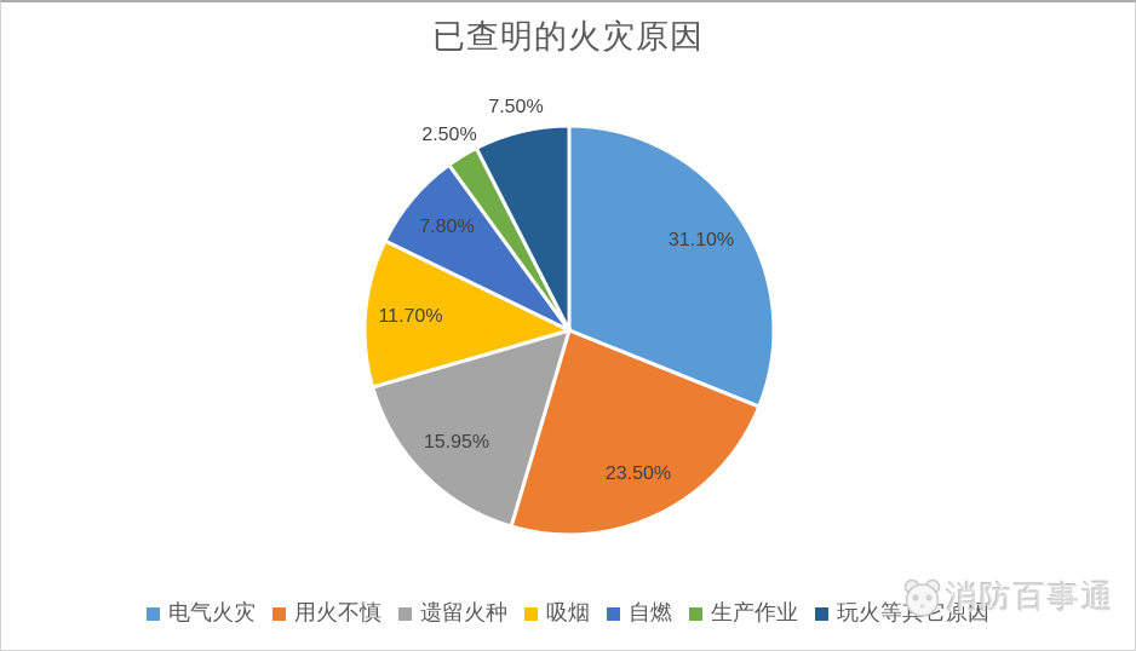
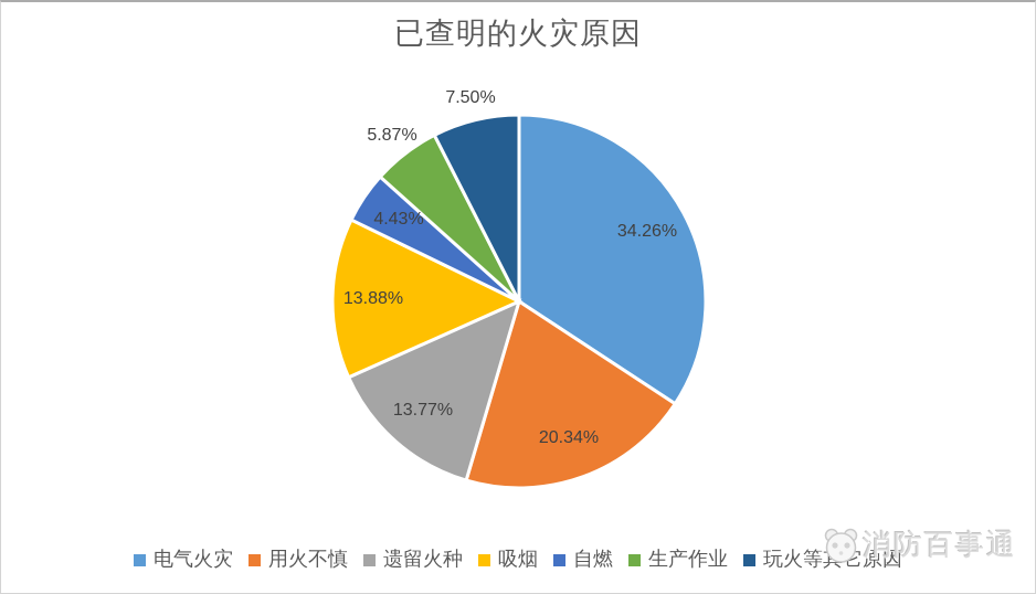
电气火灾: 31.10% -> 34.26%
用火不慎: 23.50% -> 20.34%
遗留火种: 15.95% -> 13.77%
吸烟: 11.70% -> 13.88%
自燃: 7.80% -> 4.43%
生产作业: 2.50% -> 5.87%
